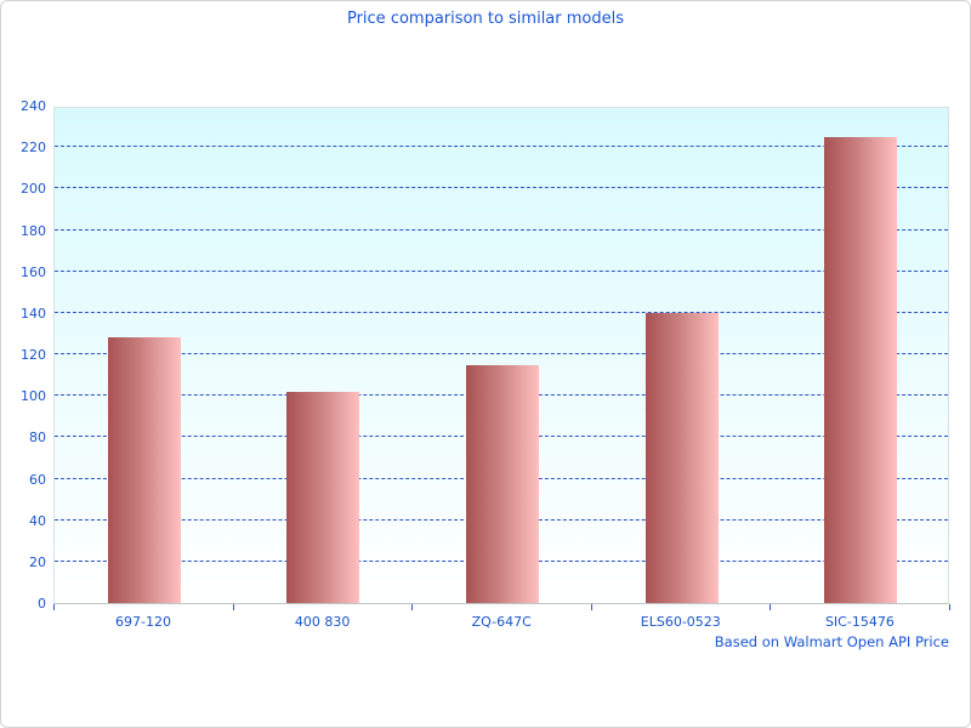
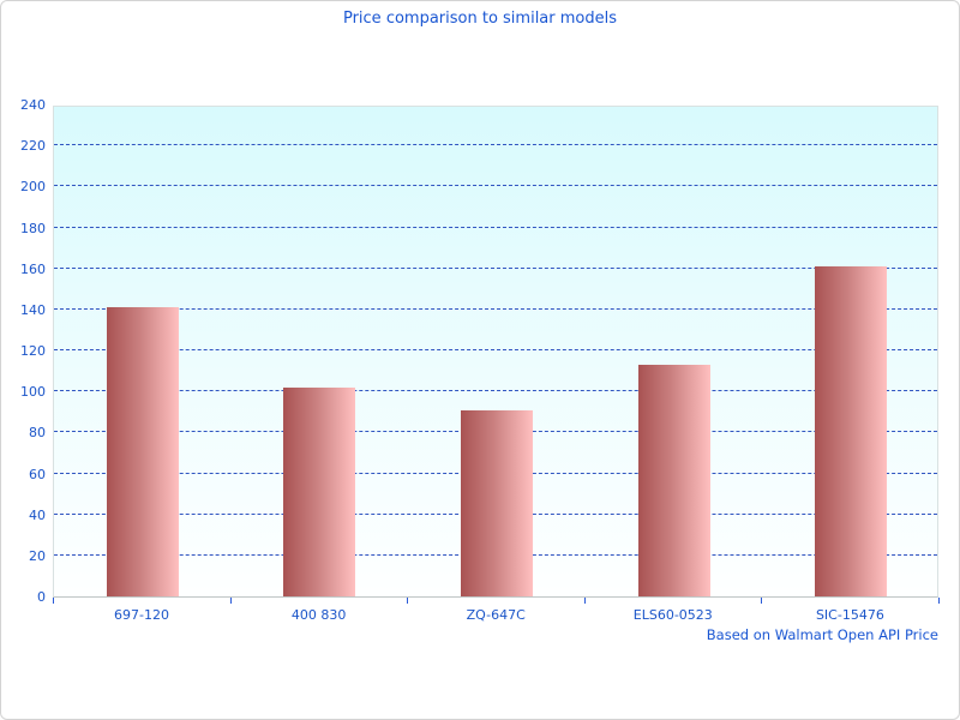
697-120: 128 -> 141
ZQ-647C: 115 -> 91
ELS60-0523: 140 -> 113
SIC-15476: 225 -> 161
